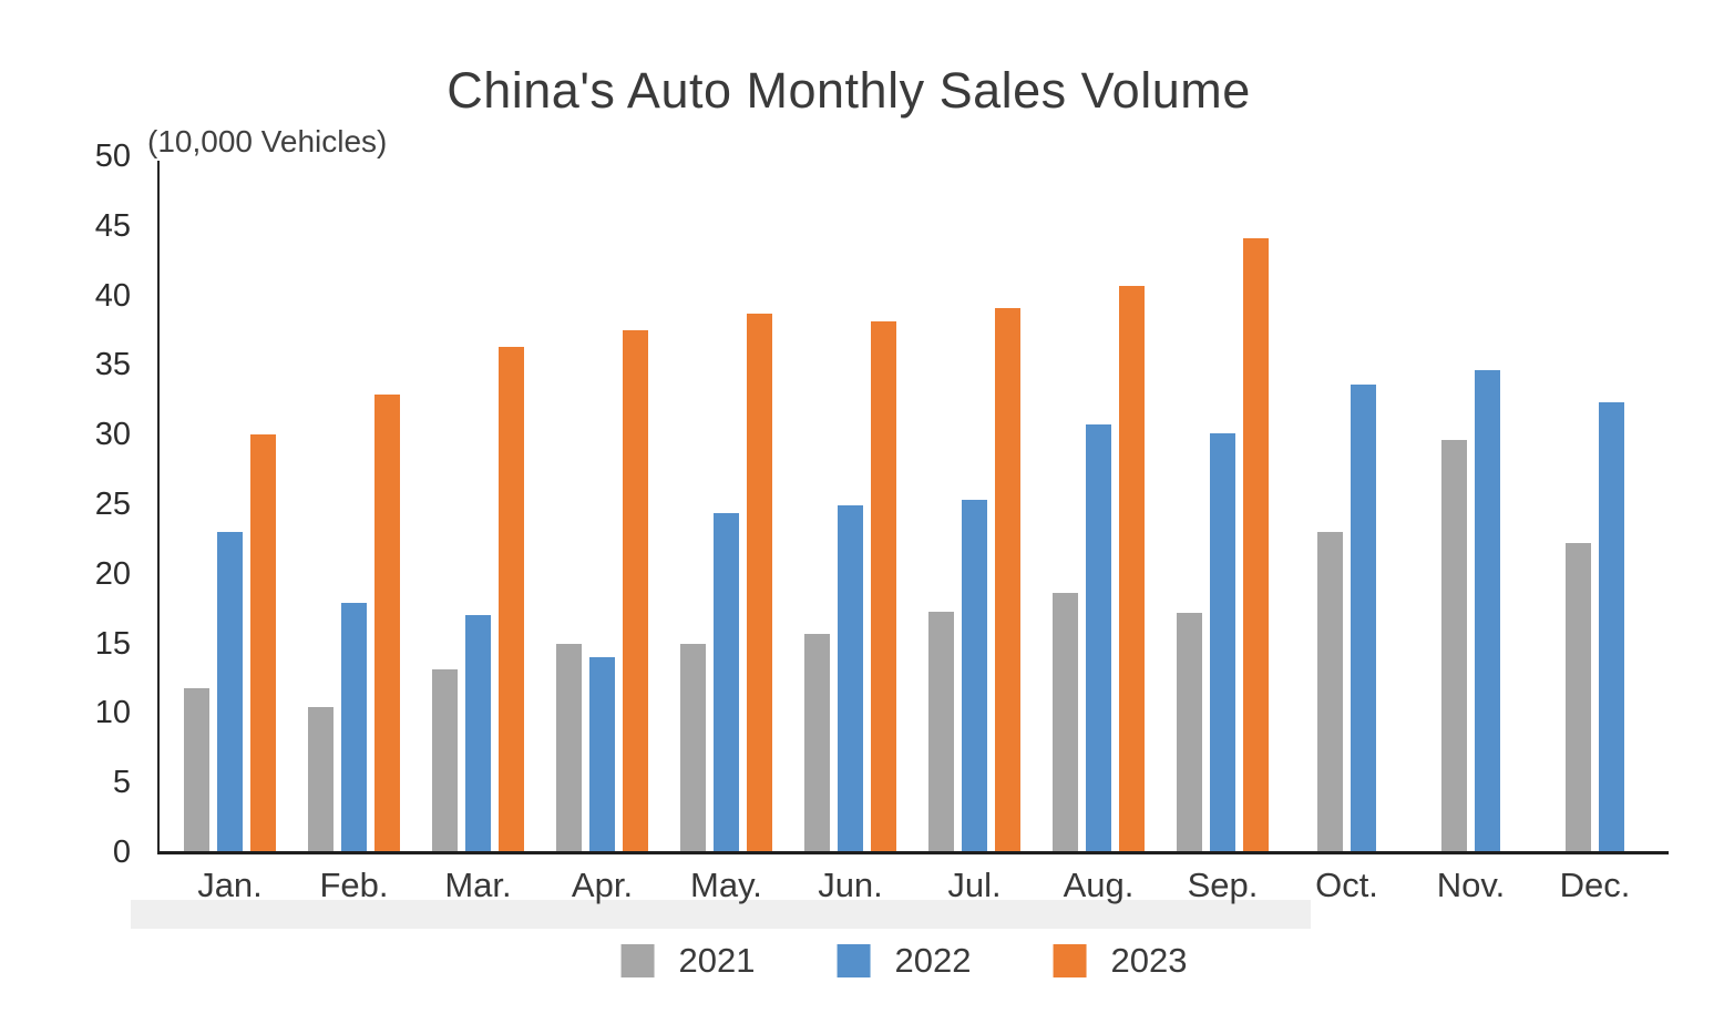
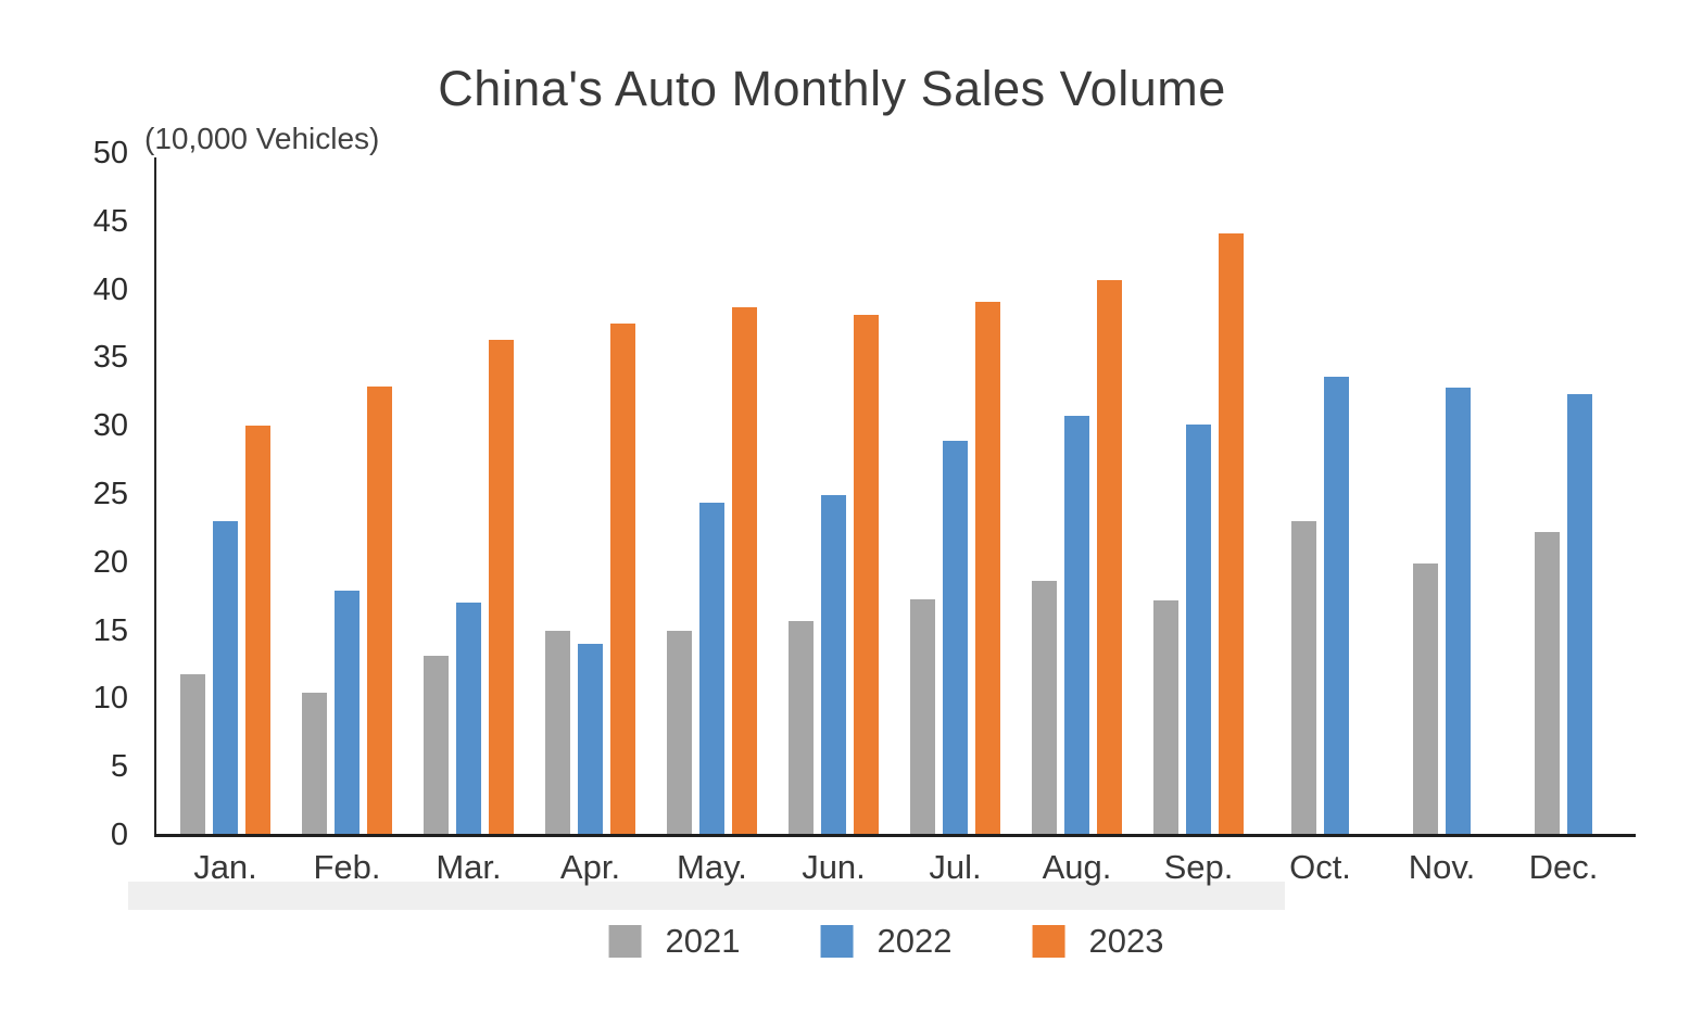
2022/Jul.: 25.3 -> 28.9
2021/Nov.: 29.6 -> 19.9
2022/Nov.: 34.6 -> 32.8
